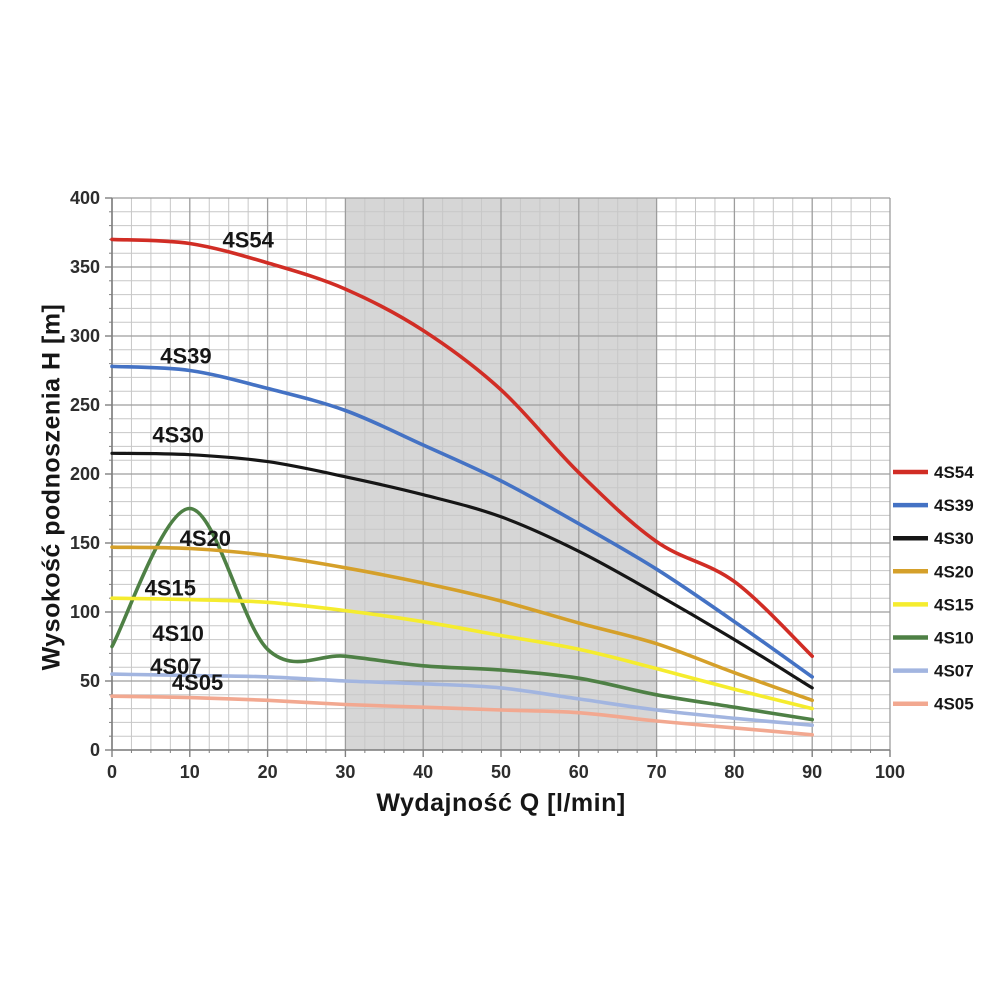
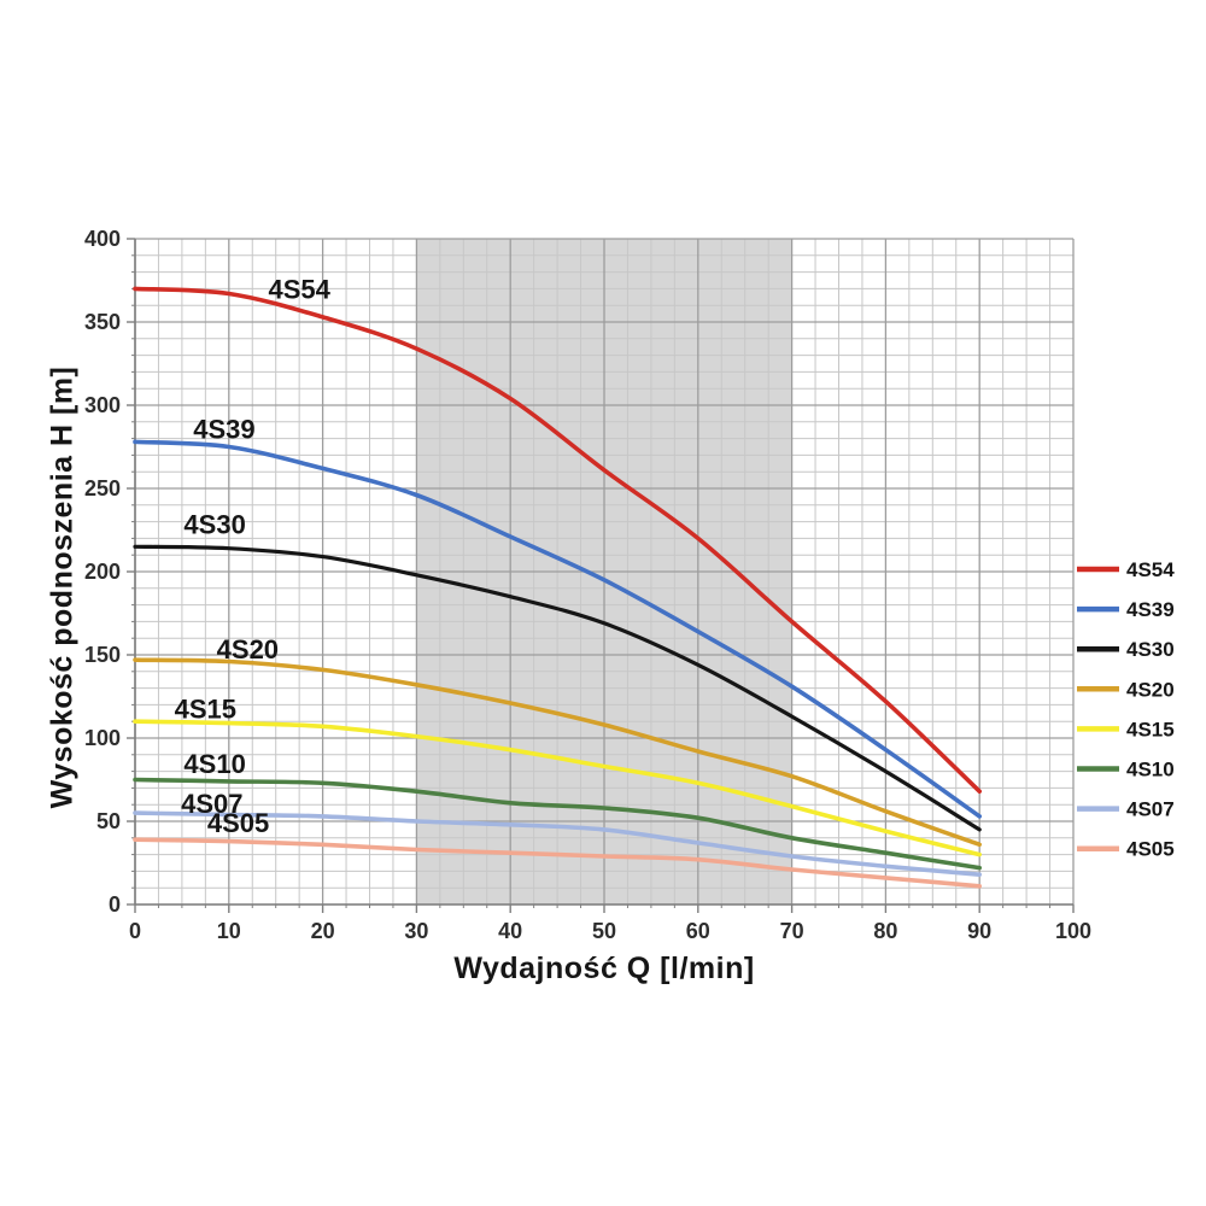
4S10/10: 175 -> 74
4S54/60: 201 -> 220
4S54/70: 151 -> 170
